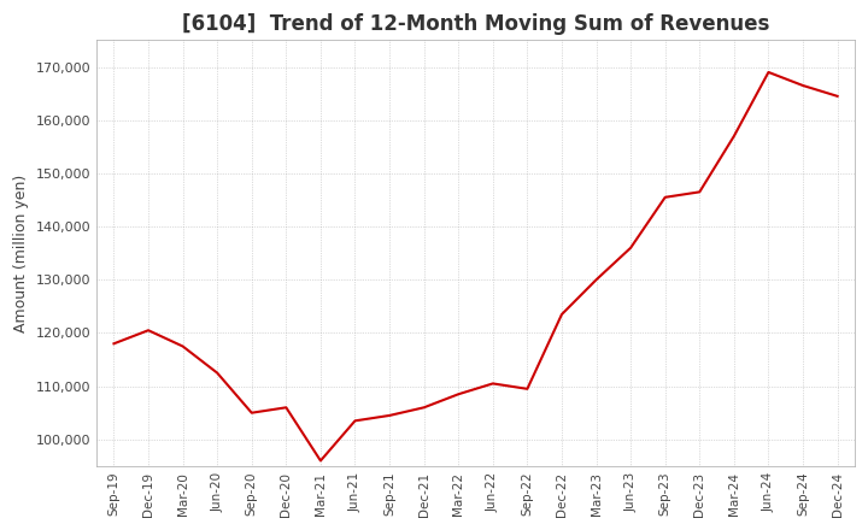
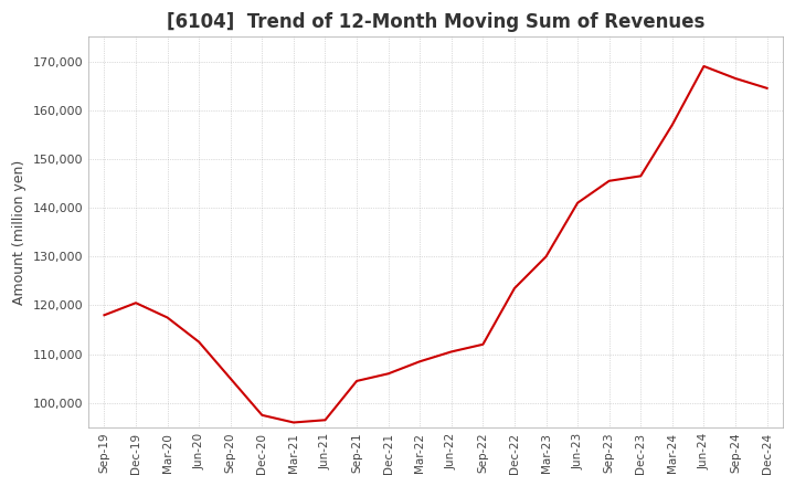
Dec-20: 106,000 -> 97,500
Jun-21: 103,500 -> 96,500
Sep-22: 109,500 -> 112,000
Jun-23: 136,000 -> 141,000
